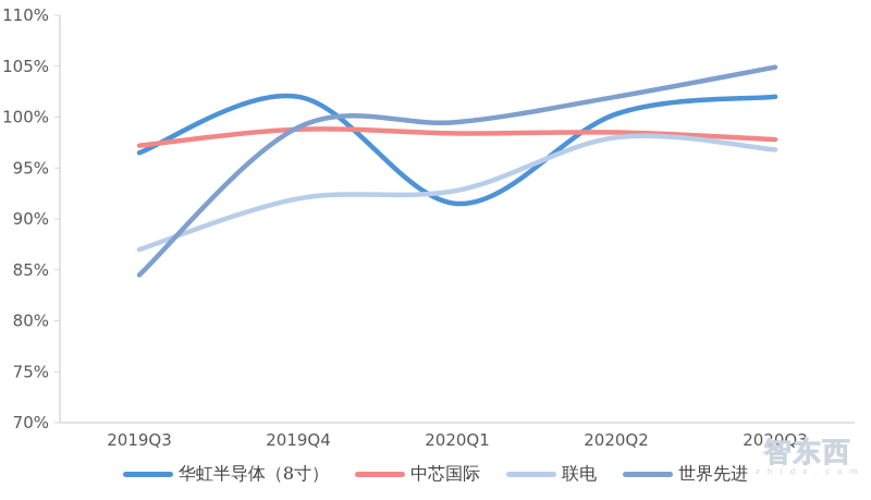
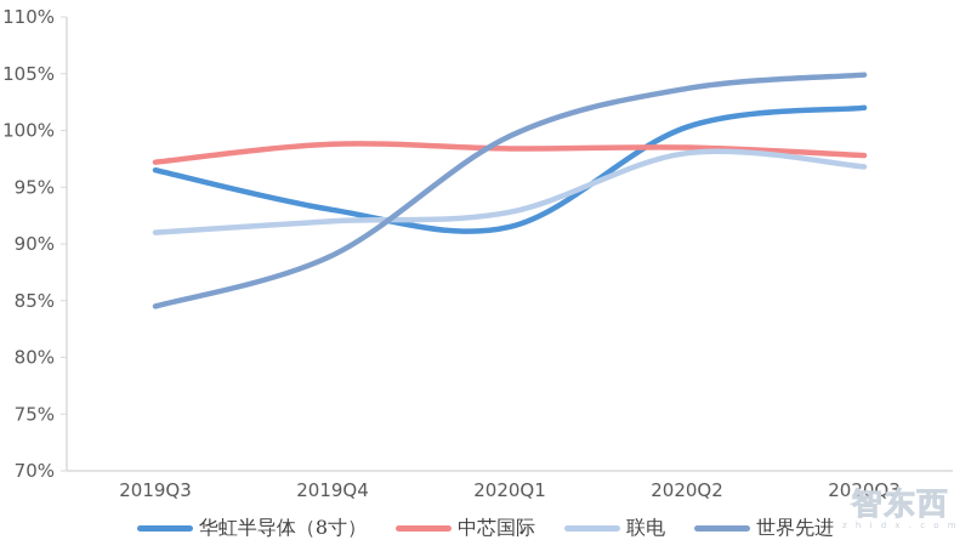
联电/2019Q3: 87% -> 91%
华虹半导体（8寸）/2019Q4: 102% -> 93%
世界先进/2019Q4: 99% -> 89%
世界先进/2020Q2: 102% -> 104%
